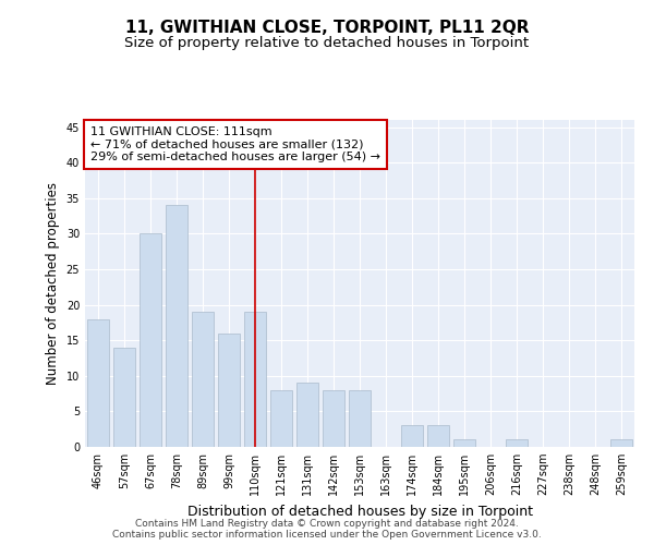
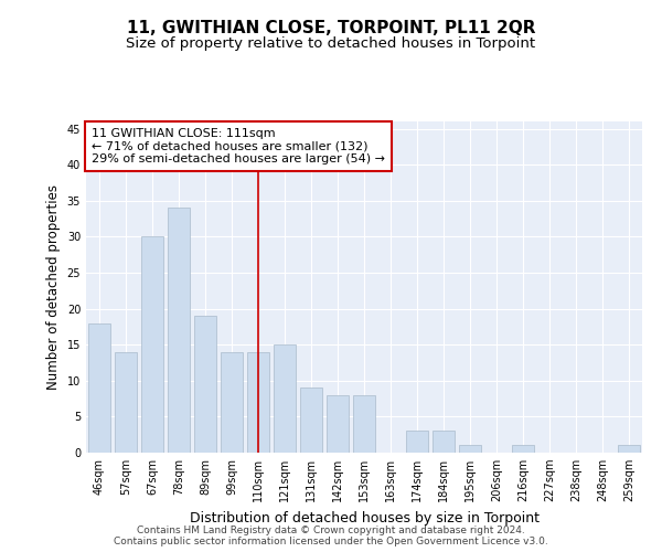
99sqm: 16 -> 14
110sqm: 19 -> 14
121sqm: 8 -> 15
